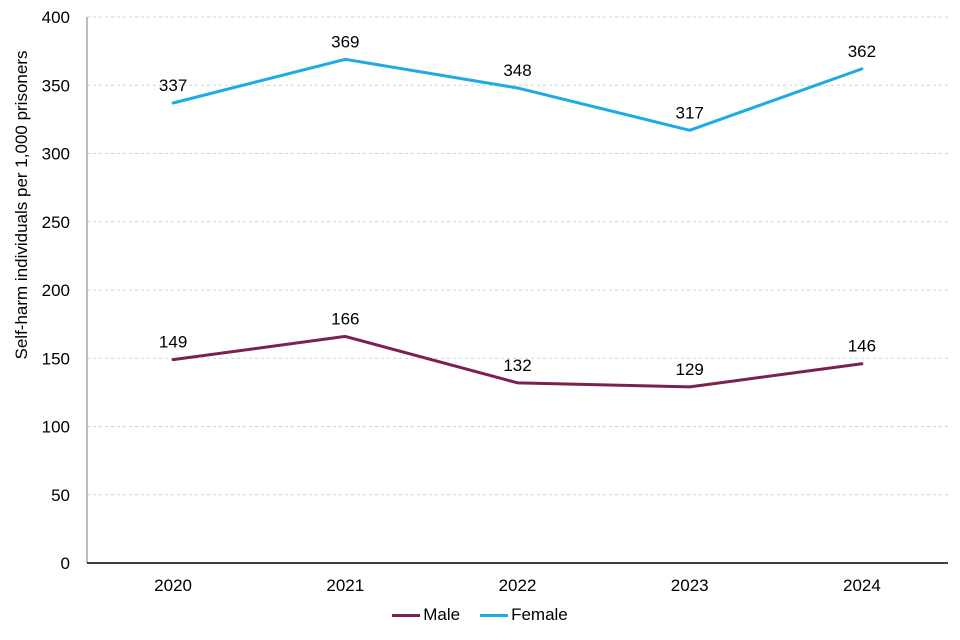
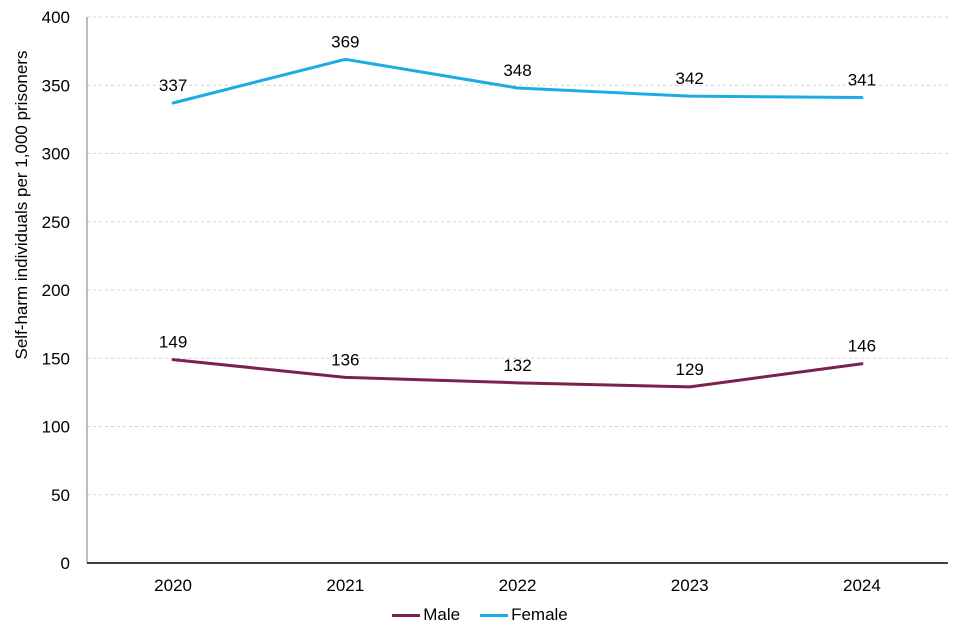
Male/2021: 166 -> 136
Female/2023: 317 -> 342
Female/2024: 362 -> 341
